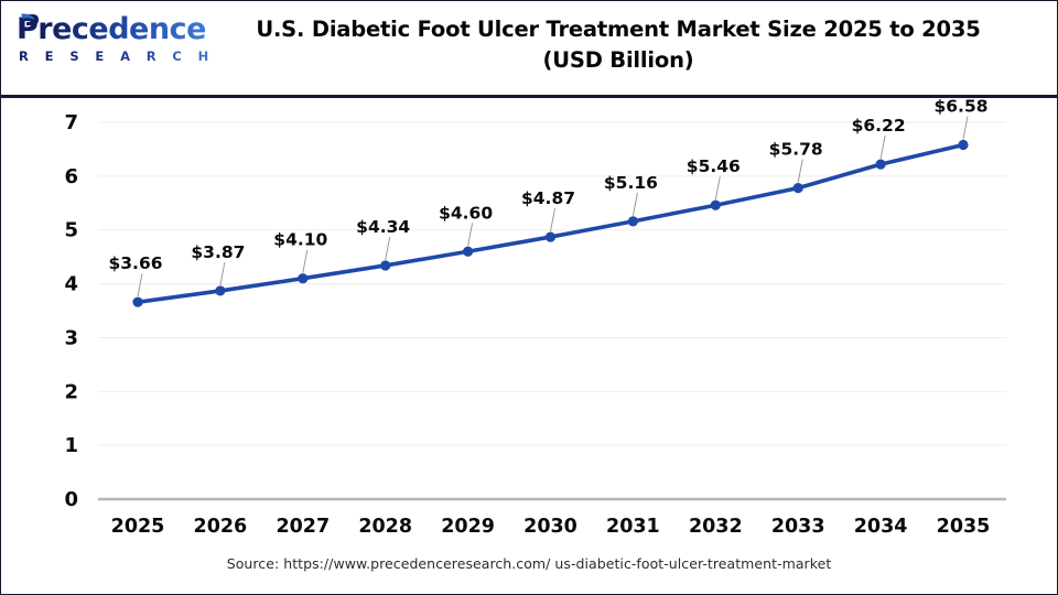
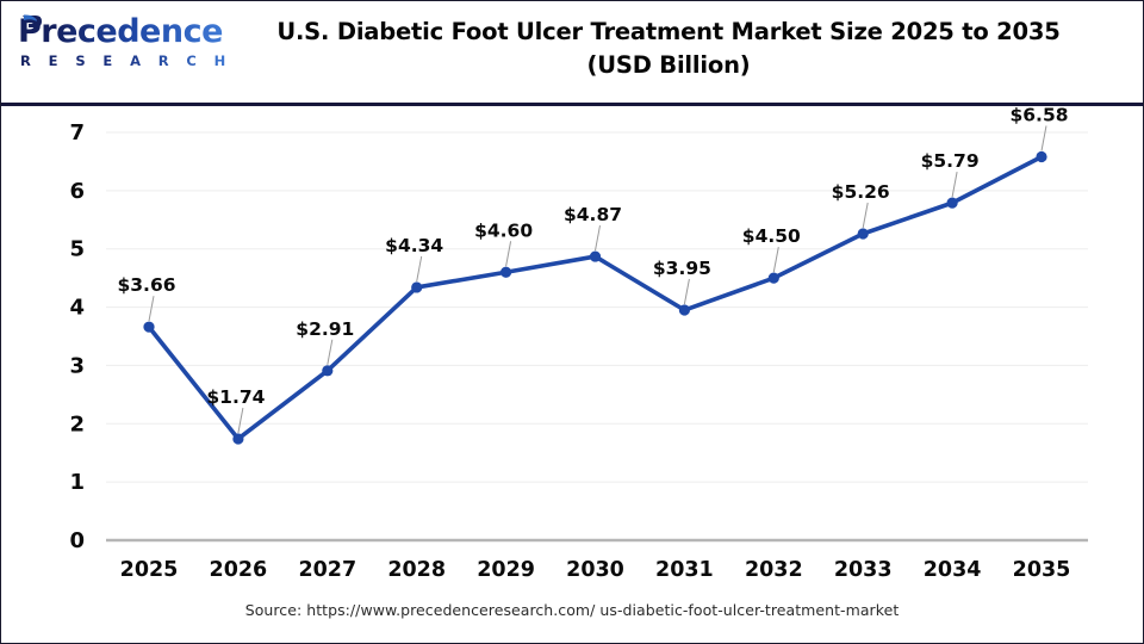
2026: $3.87 -> $1.74
2027: $4.10 -> $2.91
2031: $5.16 -> $3.95
2032: $5.46 -> $4.50
2033: $5.78 -> $5.26
2034: $6.22 -> $5.79
